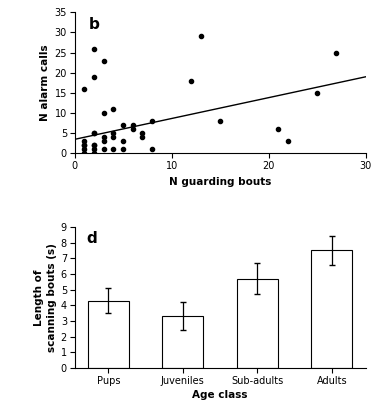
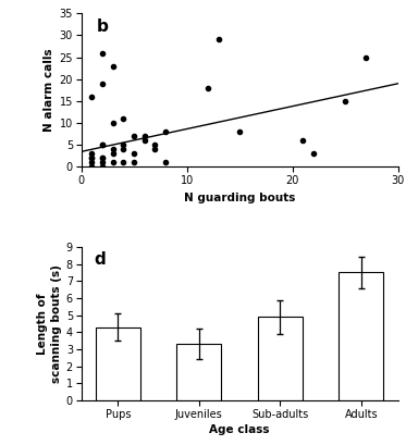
Sub-adults: 5.7 -> 4.9
